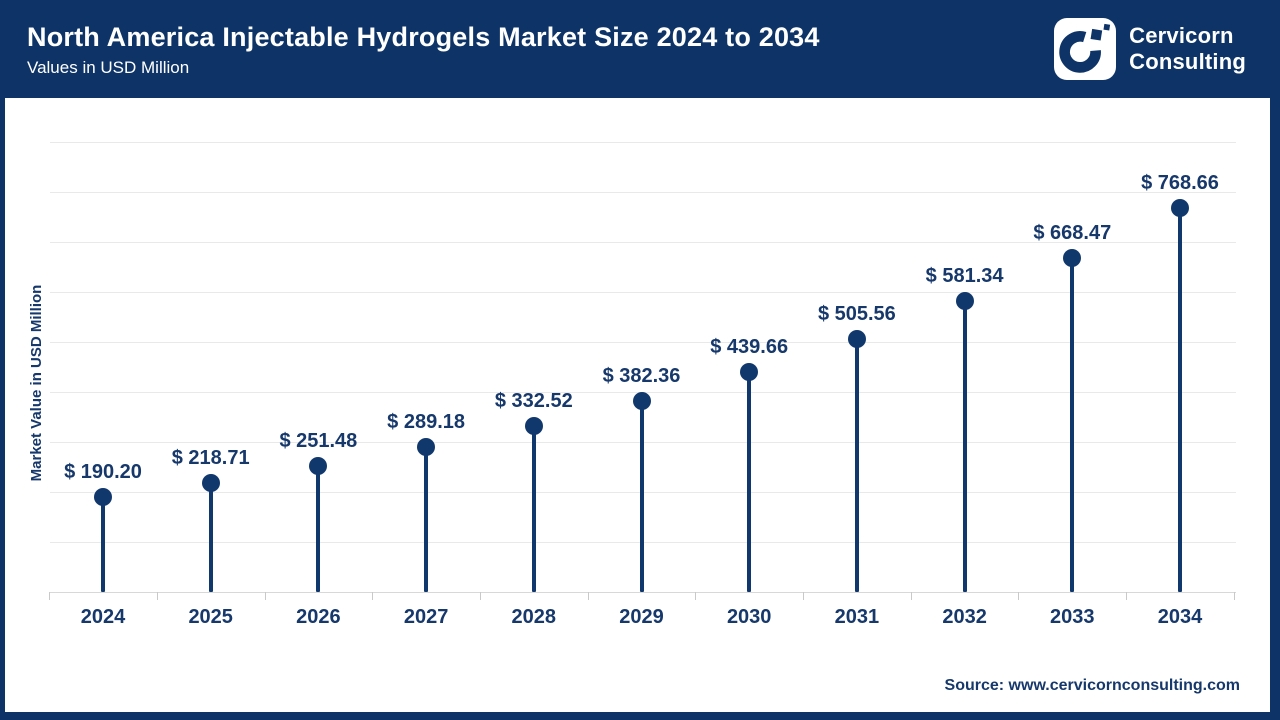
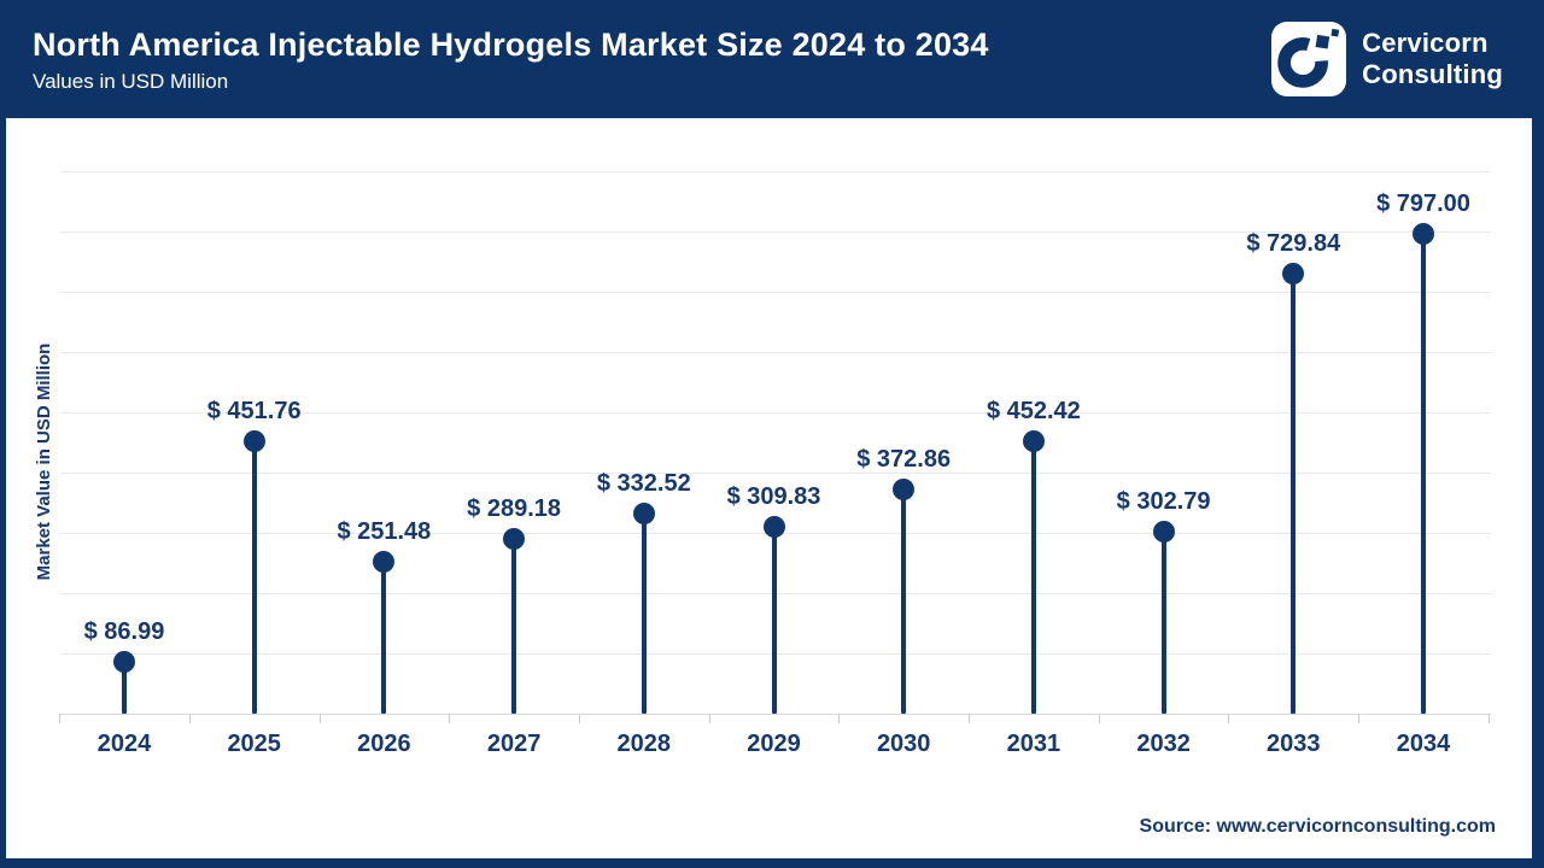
2024: 190.20 -> 86.99
2025: 218.71 -> 451.76
2029: 382.36 -> 309.83
2030: 439.66 -> 372.86
2031: 505.56 -> 452.42
2032: 581.34 -> 302.79
2033: 668.47 -> 729.84
2034: 768.66 -> 797.00
